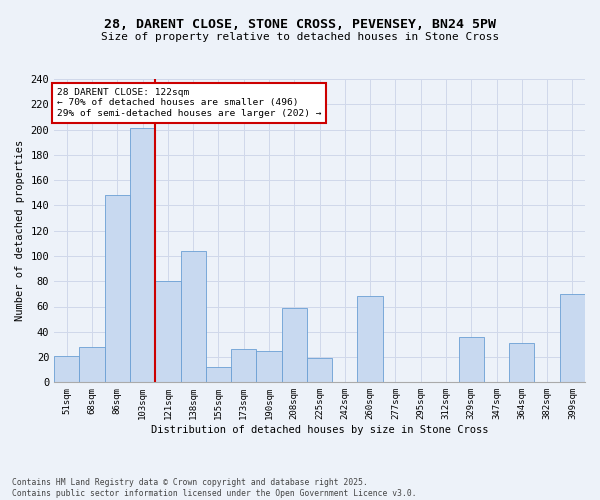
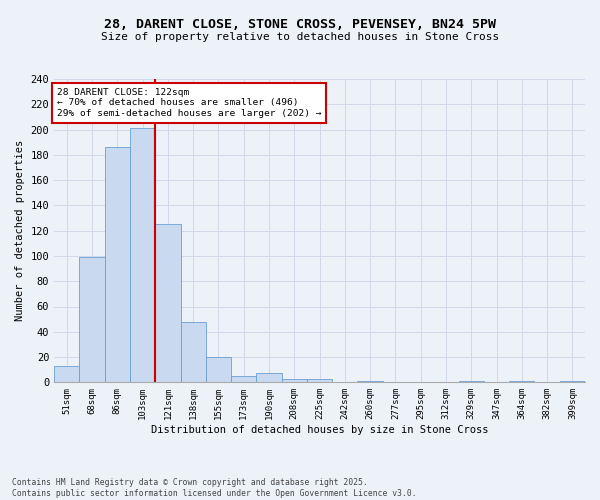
51sqm: 21 -> 13
68sqm: 28 -> 99
86sqm: 148 -> 186
121sqm: 80 -> 125
138sqm: 104 -> 48
155sqm: 12 -> 20
173sqm: 26 -> 5
190sqm: 25 -> 7
208sqm: 59 -> 3
225sqm: 19 -> 3
260sqm: 68 -> 1
329sqm: 36 -> 1
364sqm: 31 -> 1
399sqm: 70 -> 1
